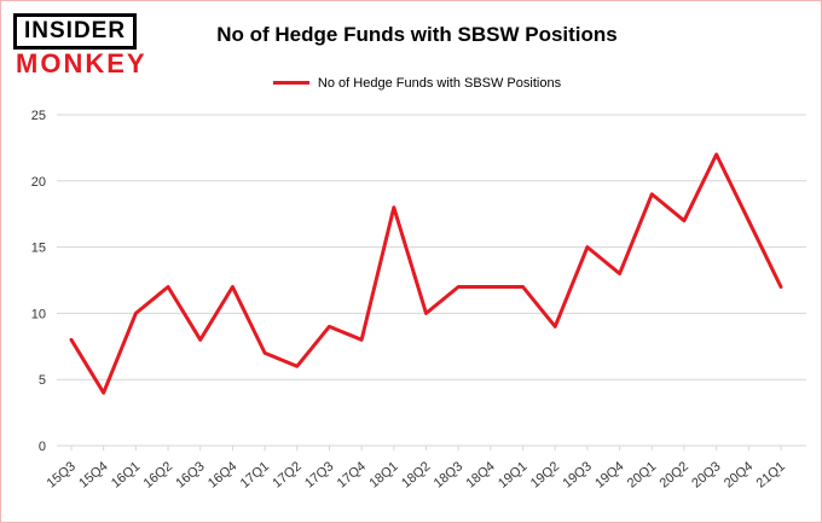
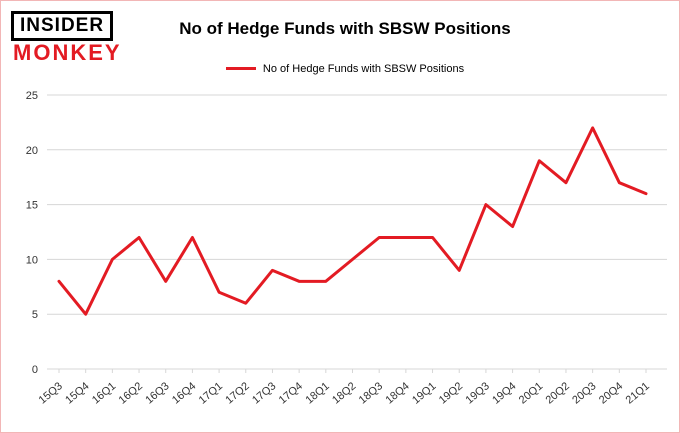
15Q4: 4 -> 5
18Q1: 18 -> 8
21Q1: 12 -> 16
